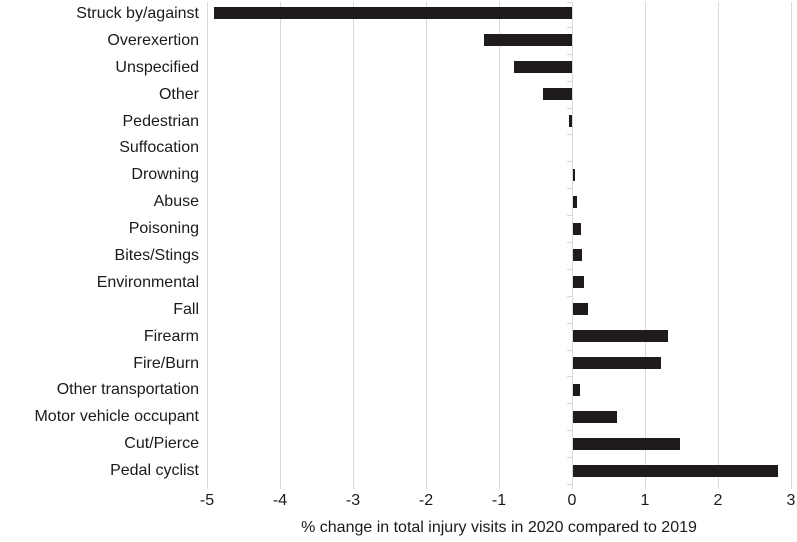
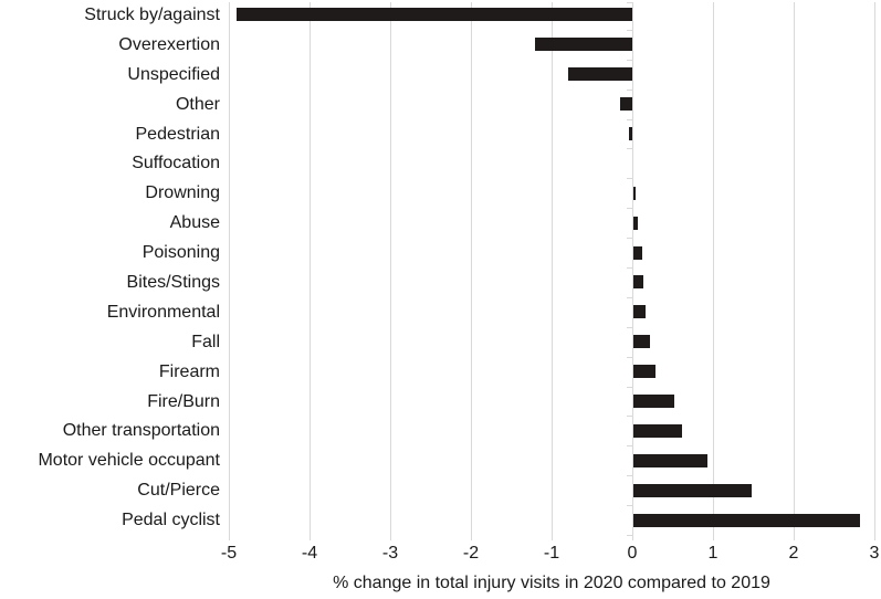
Other: -0.4 -> -0.1
Firearm: 1.3 -> 0.3
Fire/Burn: 1.2 -> 0.5
Other transportation: 0.1 -> 0.6
Motor vehicle occupant: 0.6 -> 0.9
